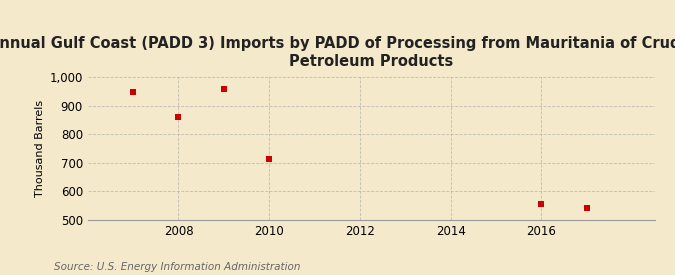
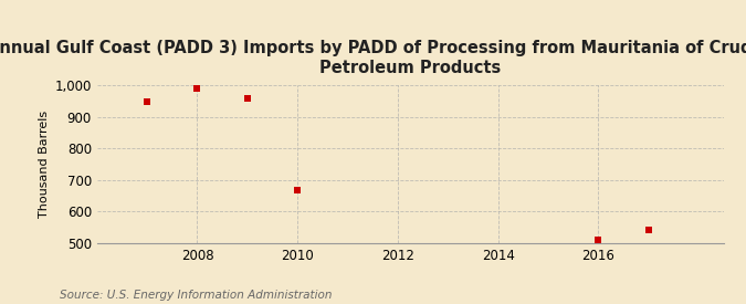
2008: 860 -> 990
2010: 715 -> 668
2016: 555 -> 510
